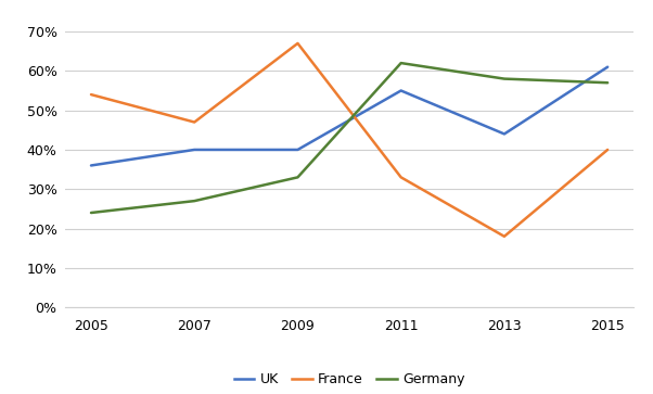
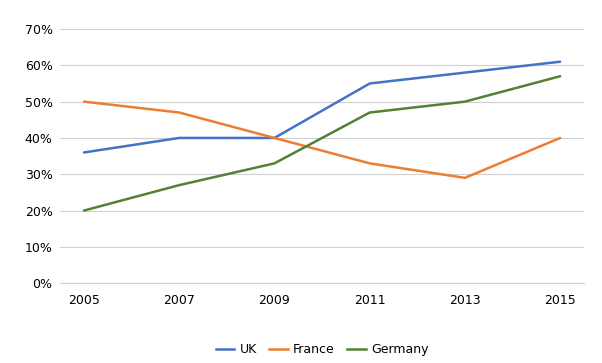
France/2005: 54% -> 50%
Germany/2005: 24% -> 20%
France/2009: 67% -> 40%
Germany/2011: 62% -> 47%
UK/2013: 44% -> 58%
France/2013: 18% -> 29%
Germany/2013: 58% -> 50%
